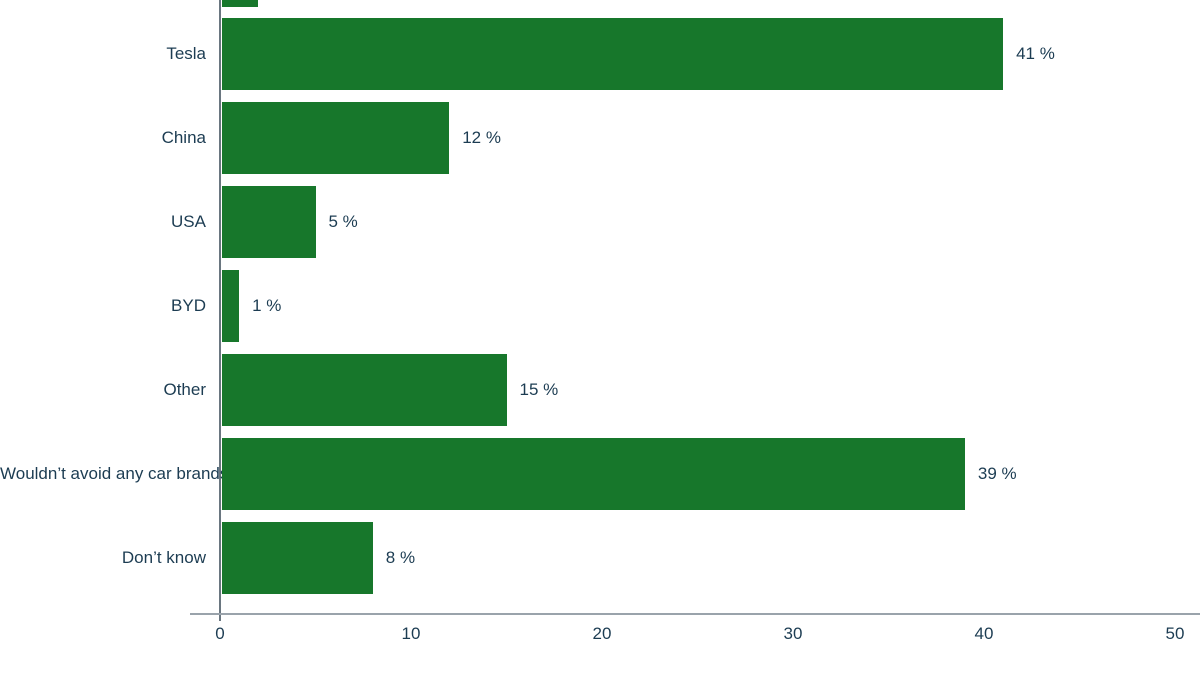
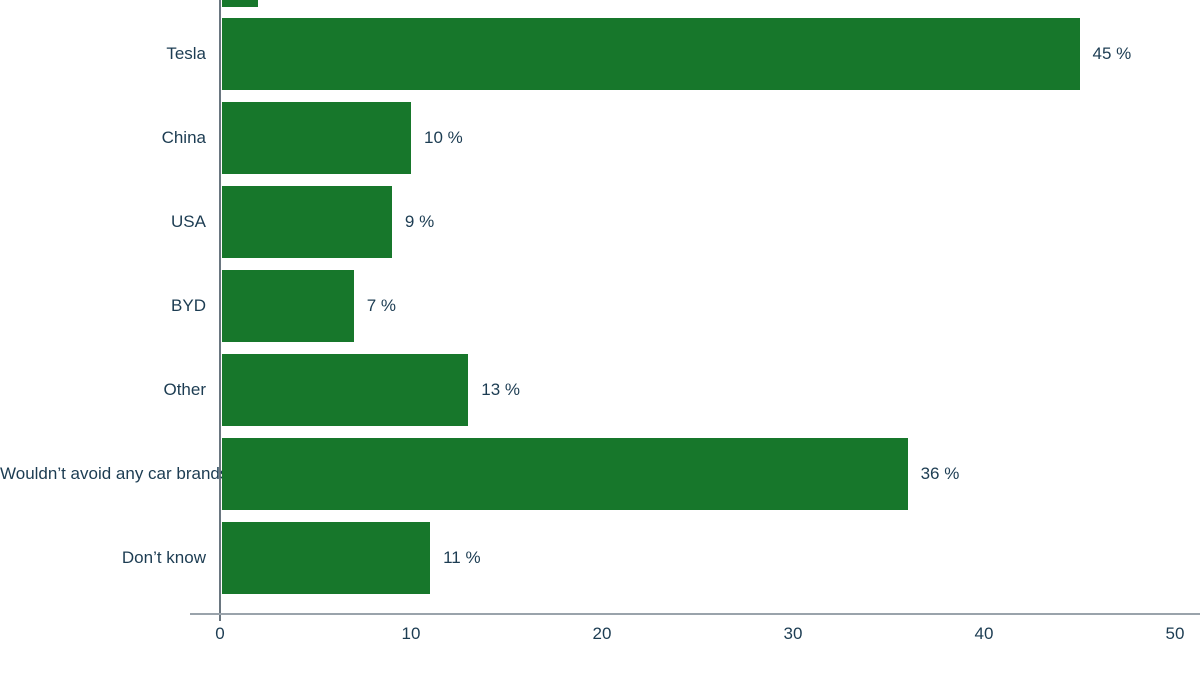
Tesla: 41 -> 45
China: 12 -> 10
USA: 5 -> 9
BYD: 1 -> 7
Other: 15 -> 13
Wouldn’t avoid any car brands: 39 -> 36
Don’t know: 8 -> 11
